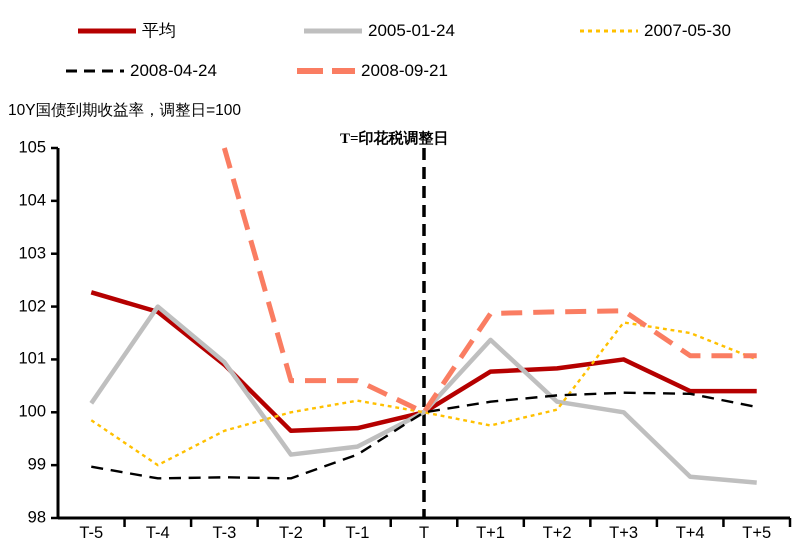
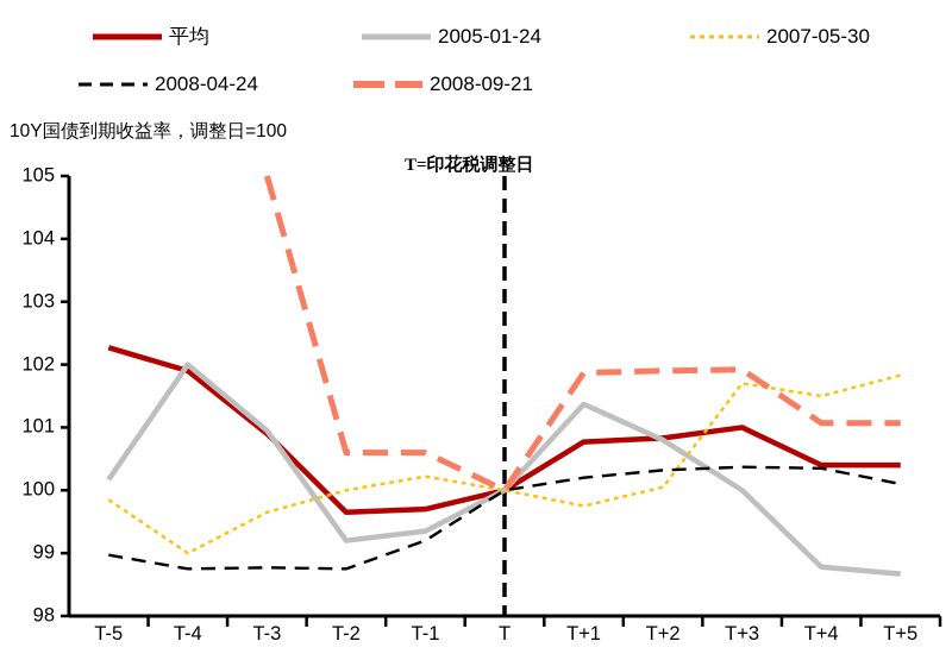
2005-01-24/T+2: 100.2 -> 100.8
2007-05-30/T+5: 101.0 -> 101.8
